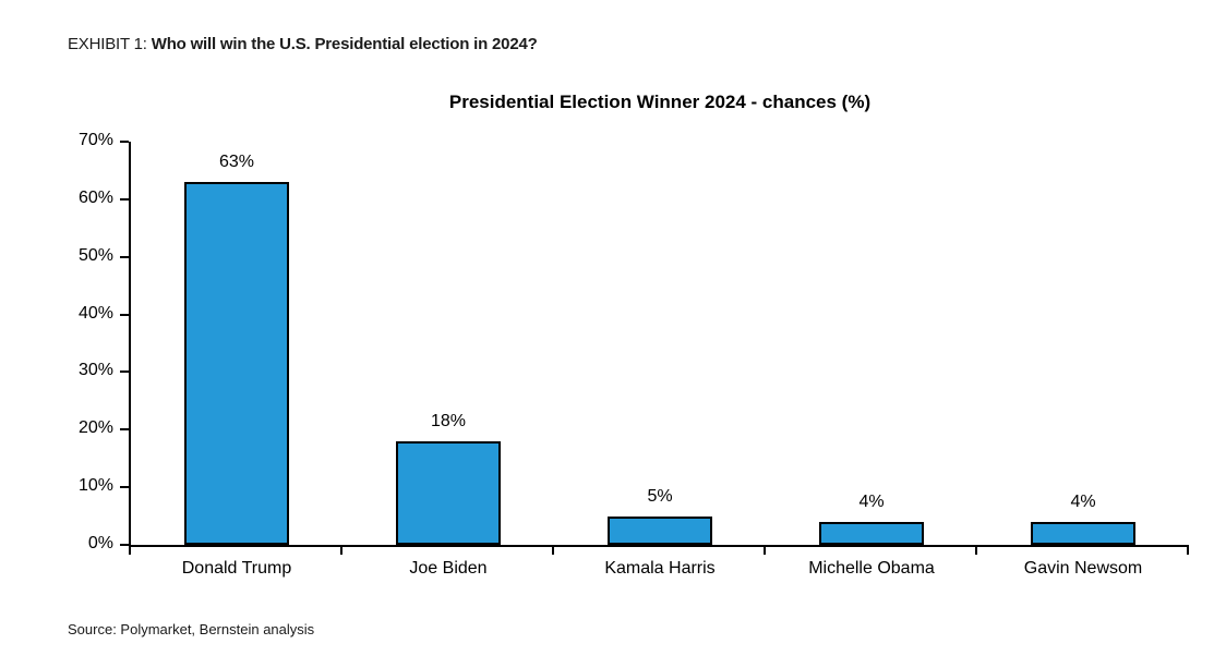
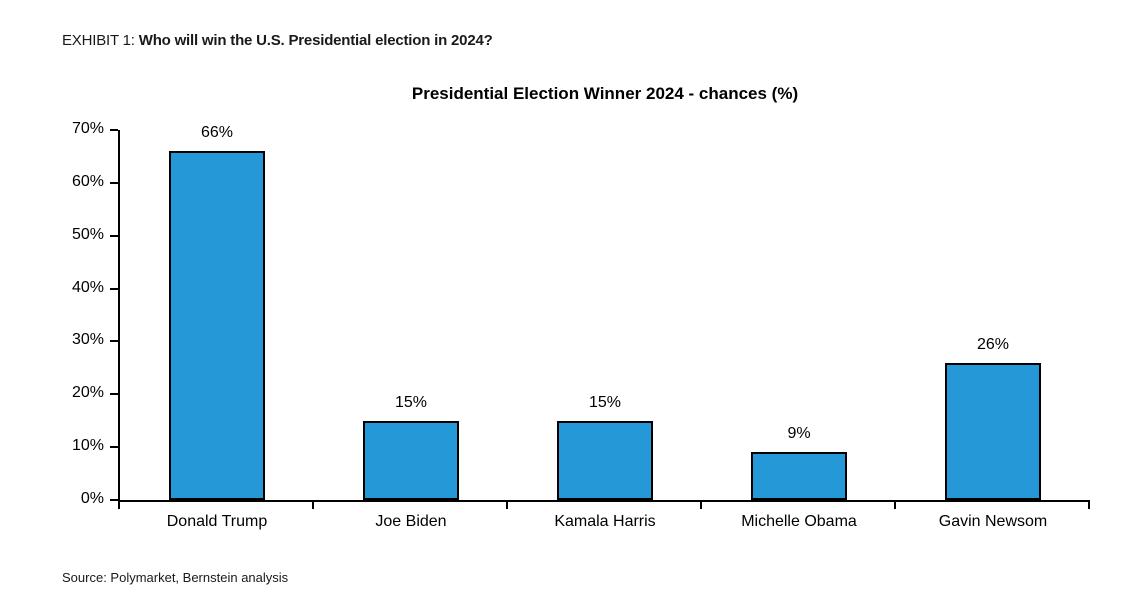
Donald Trump: 63% -> 66%
Joe Biden: 18% -> 15%
Kamala Harris: 5% -> 15%
Michelle Obama: 4% -> 9%
Gavin Newsom: 4% -> 26%
